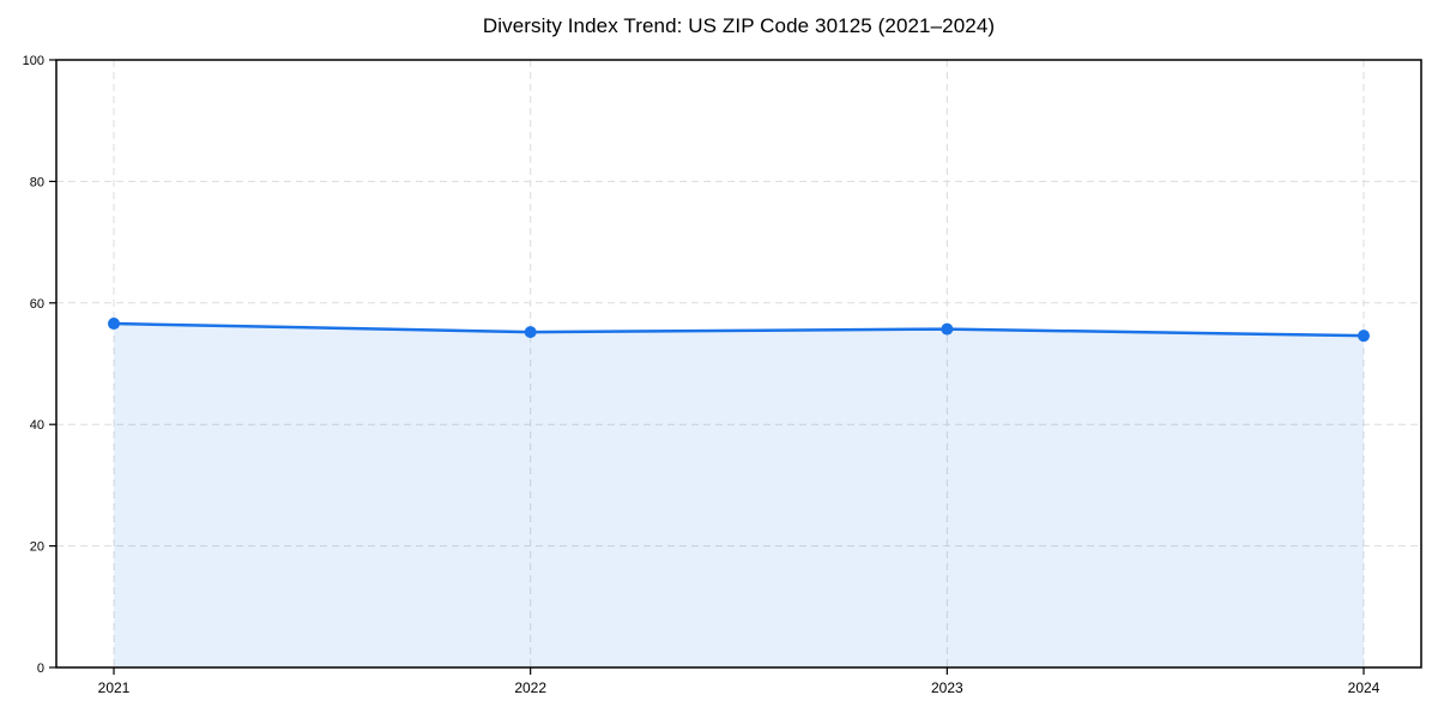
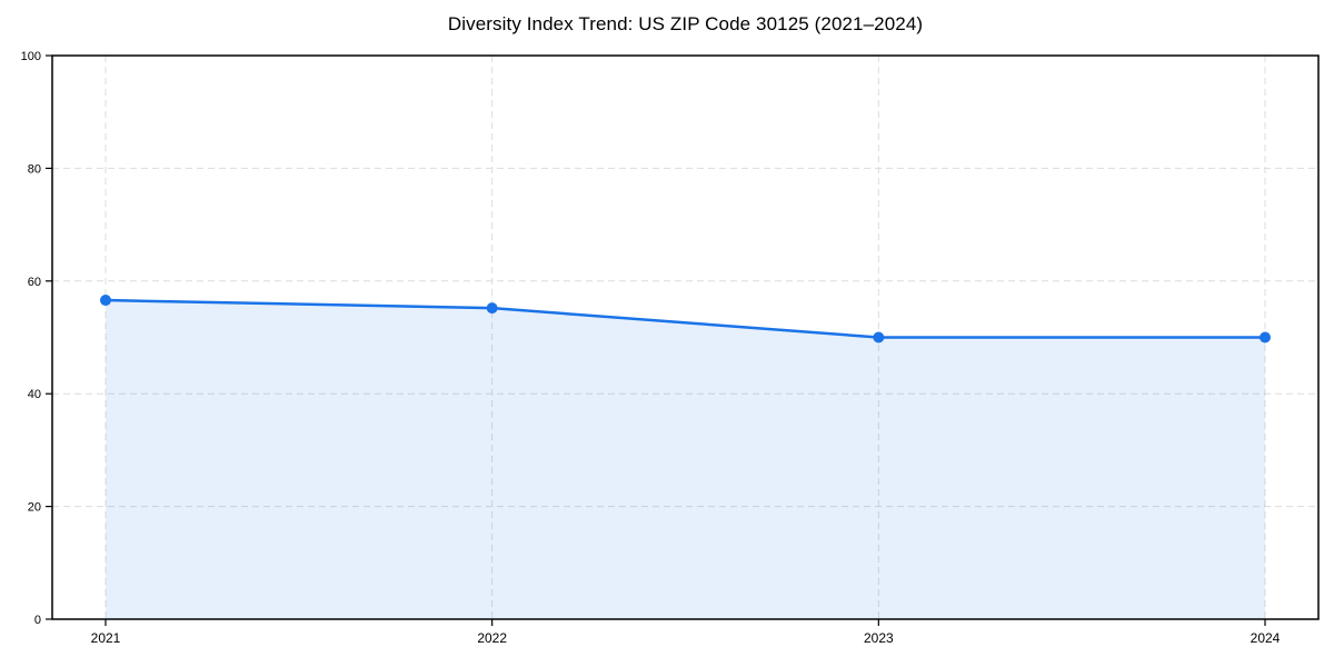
2023: 56 -> 50
2024: 55 -> 50
